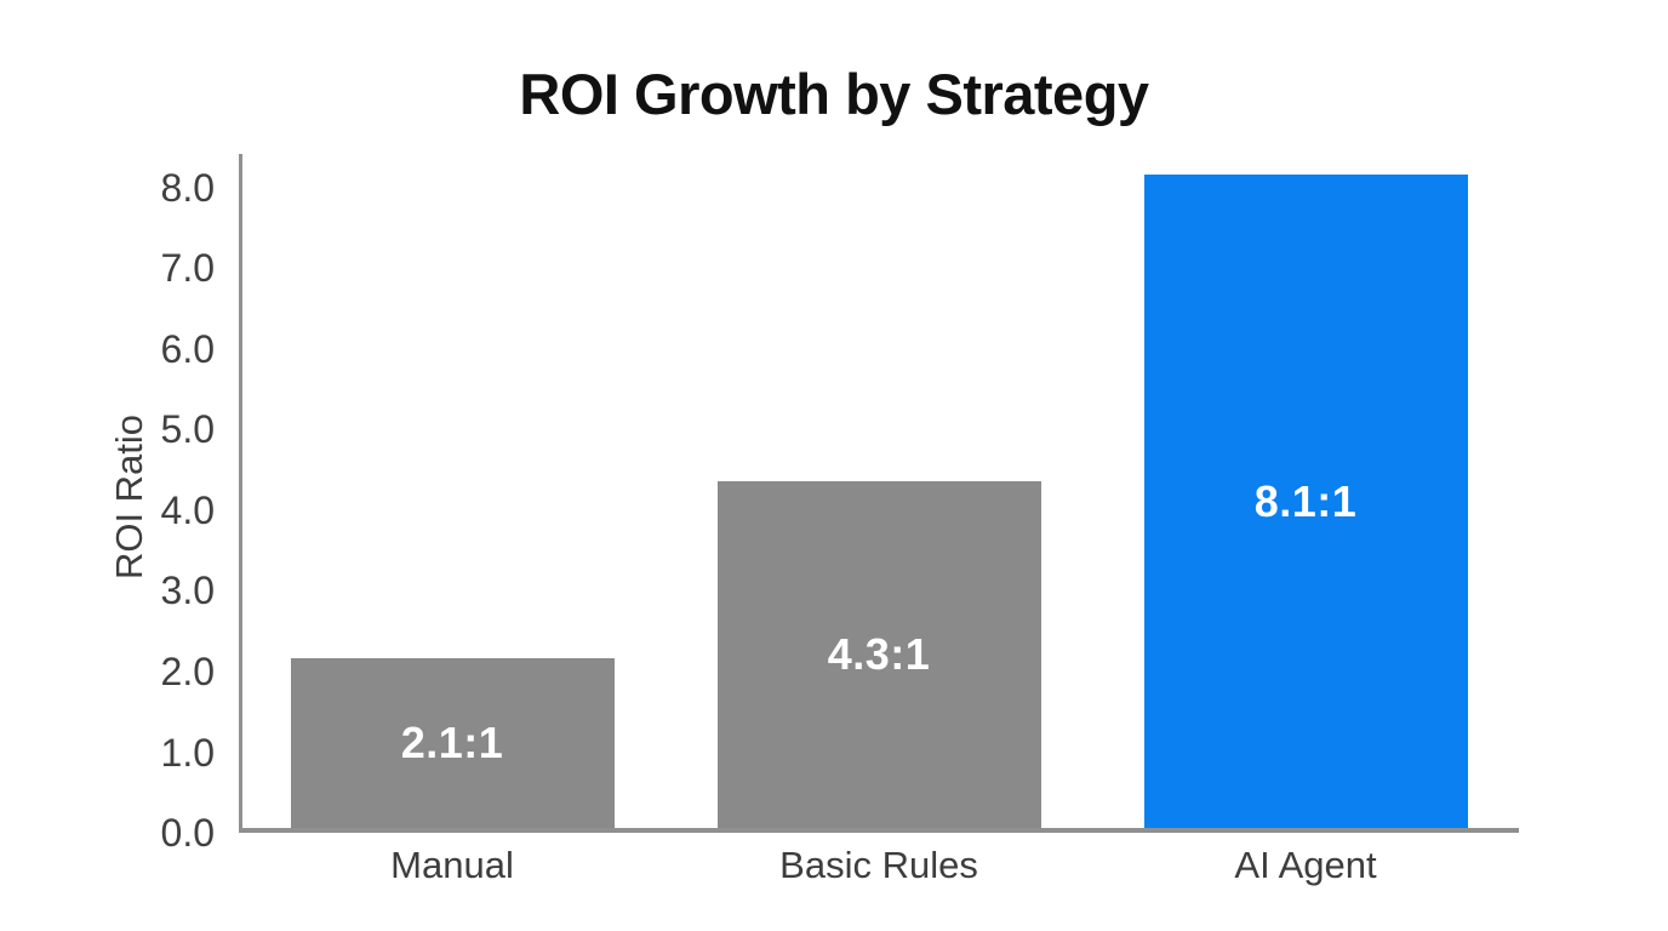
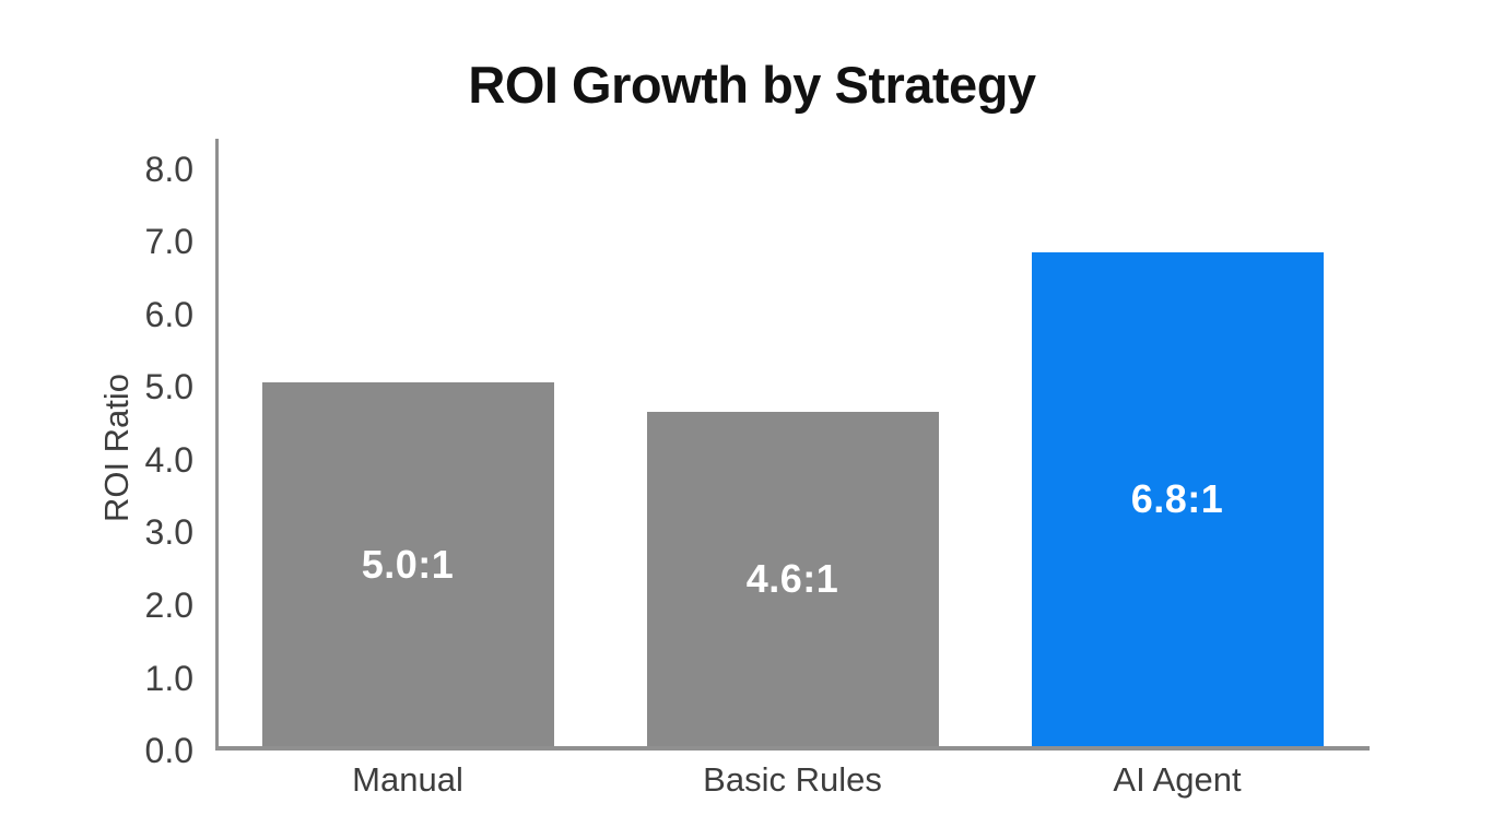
Manual: 2.1 -> 5.0
Basic Rules: 4.3 -> 4.6
AI Agent: 8.1 -> 6.8
